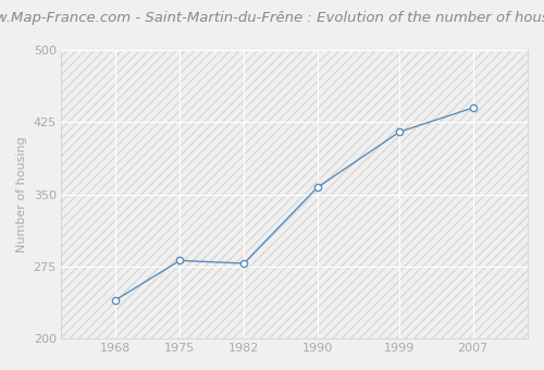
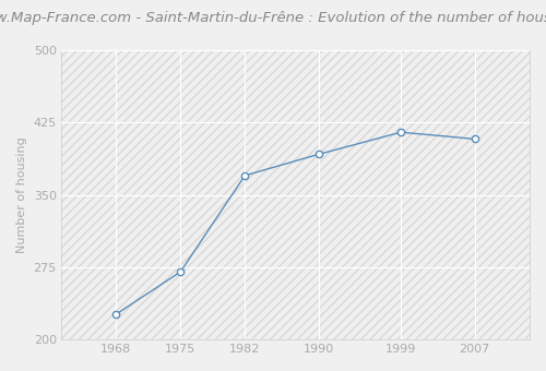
1968: 240 -> 226
1975: 281 -> 270
1982: 278 -> 370
1990: 357 -> 392
2007: 440 -> 408
